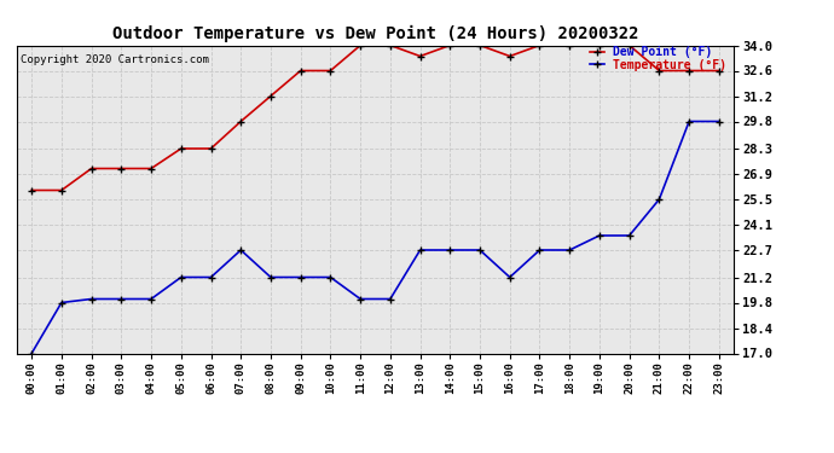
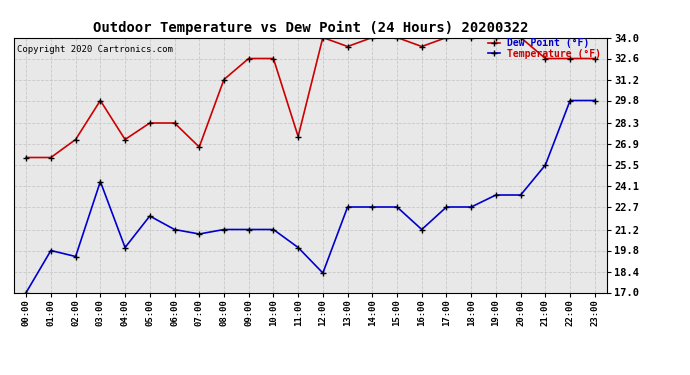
Temperature (°F)/02:00: 20.0 -> 19.4
Dew Point (°F)/03:00: 27.2 -> 29.8
Temperature (°F)/03:00: 20.0 -> 24.4
Temperature (°F)/05:00: 21.2 -> 22.1
Dew Point (°F)/07:00: 29.8 -> 26.7
Temperature (°F)/07:00: 22.7 -> 20.9
Dew Point (°F)/11:00: 34.0 -> 27.4
Temperature (°F)/12:00: 20.0 -> 18.3
